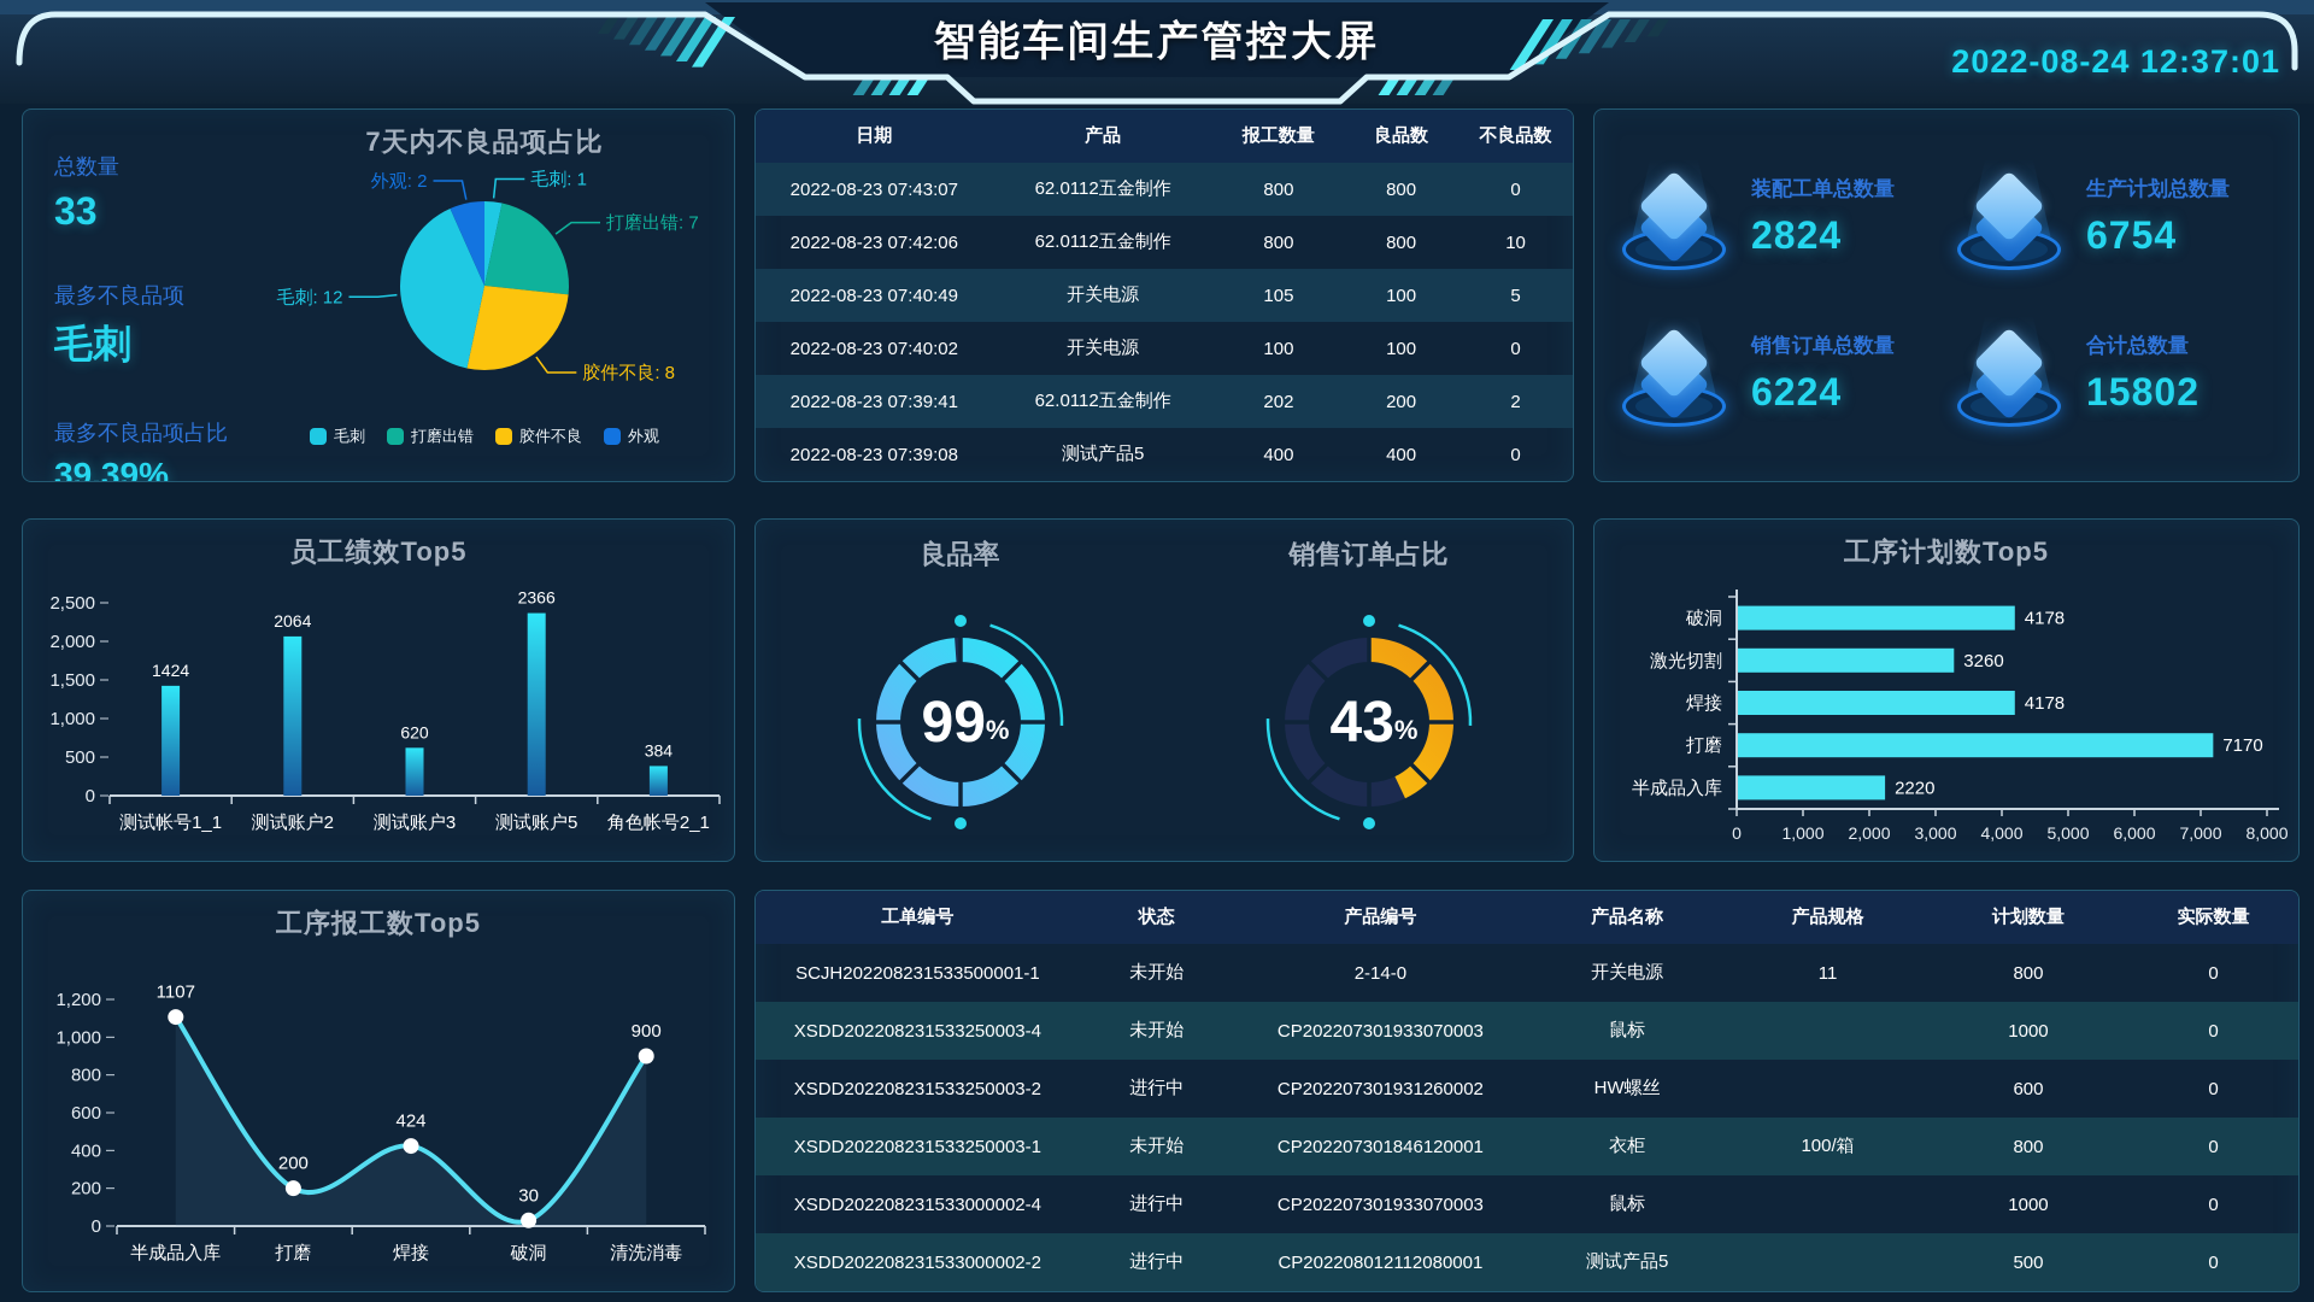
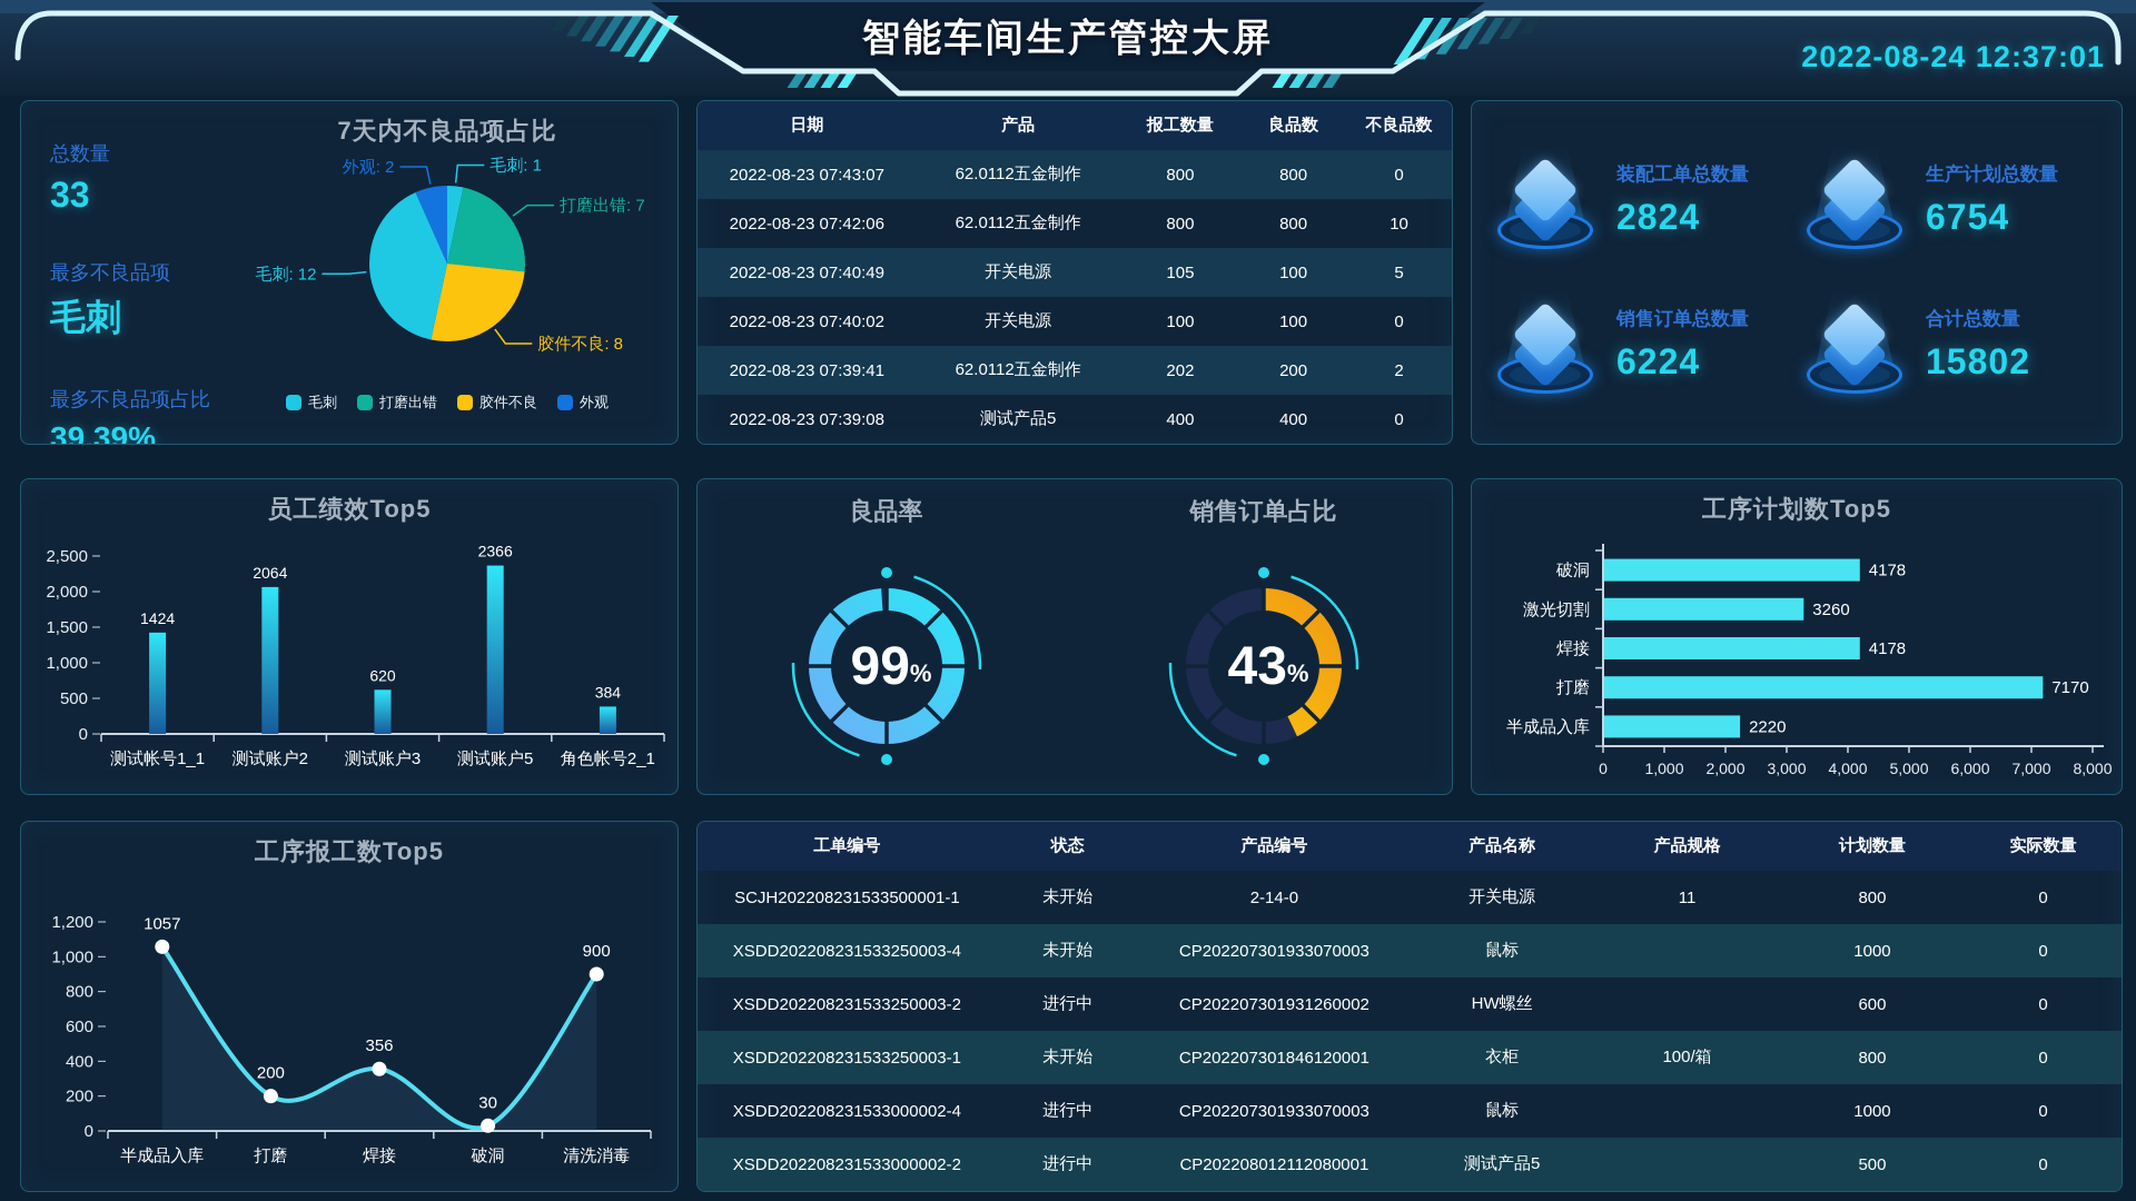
工序报工数Top5/半成品入库: 1107 -> 1057
工序报工数Top5/焊接: 424 -> 356
